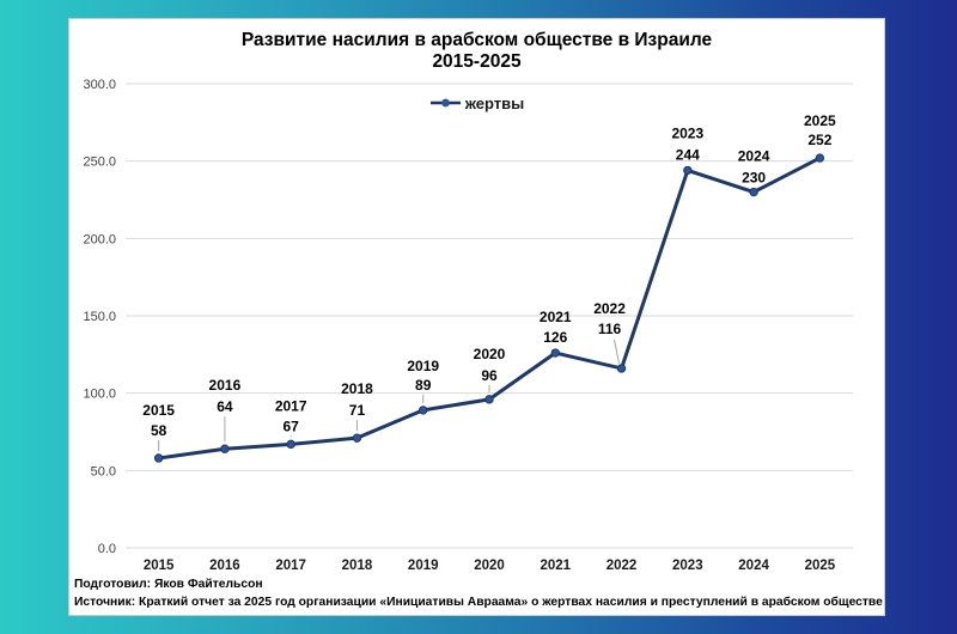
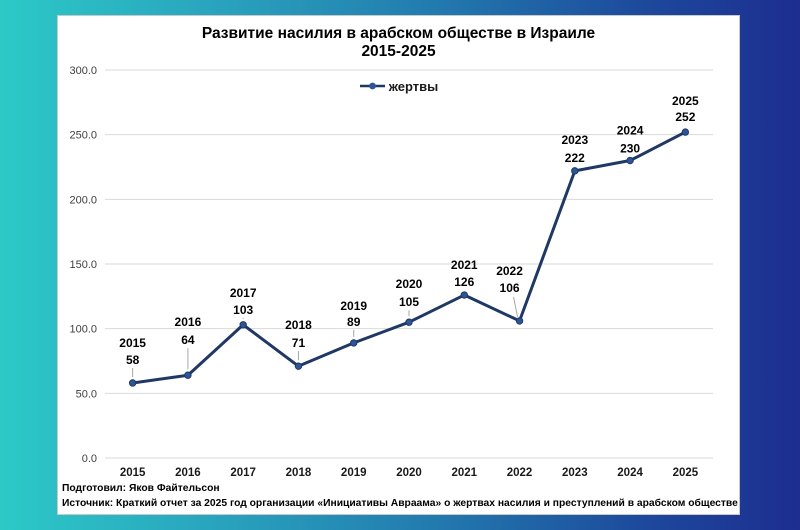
2017: 67 -> 103
2020: 96 -> 105
2022: 116 -> 106
2023: 244 -> 222
